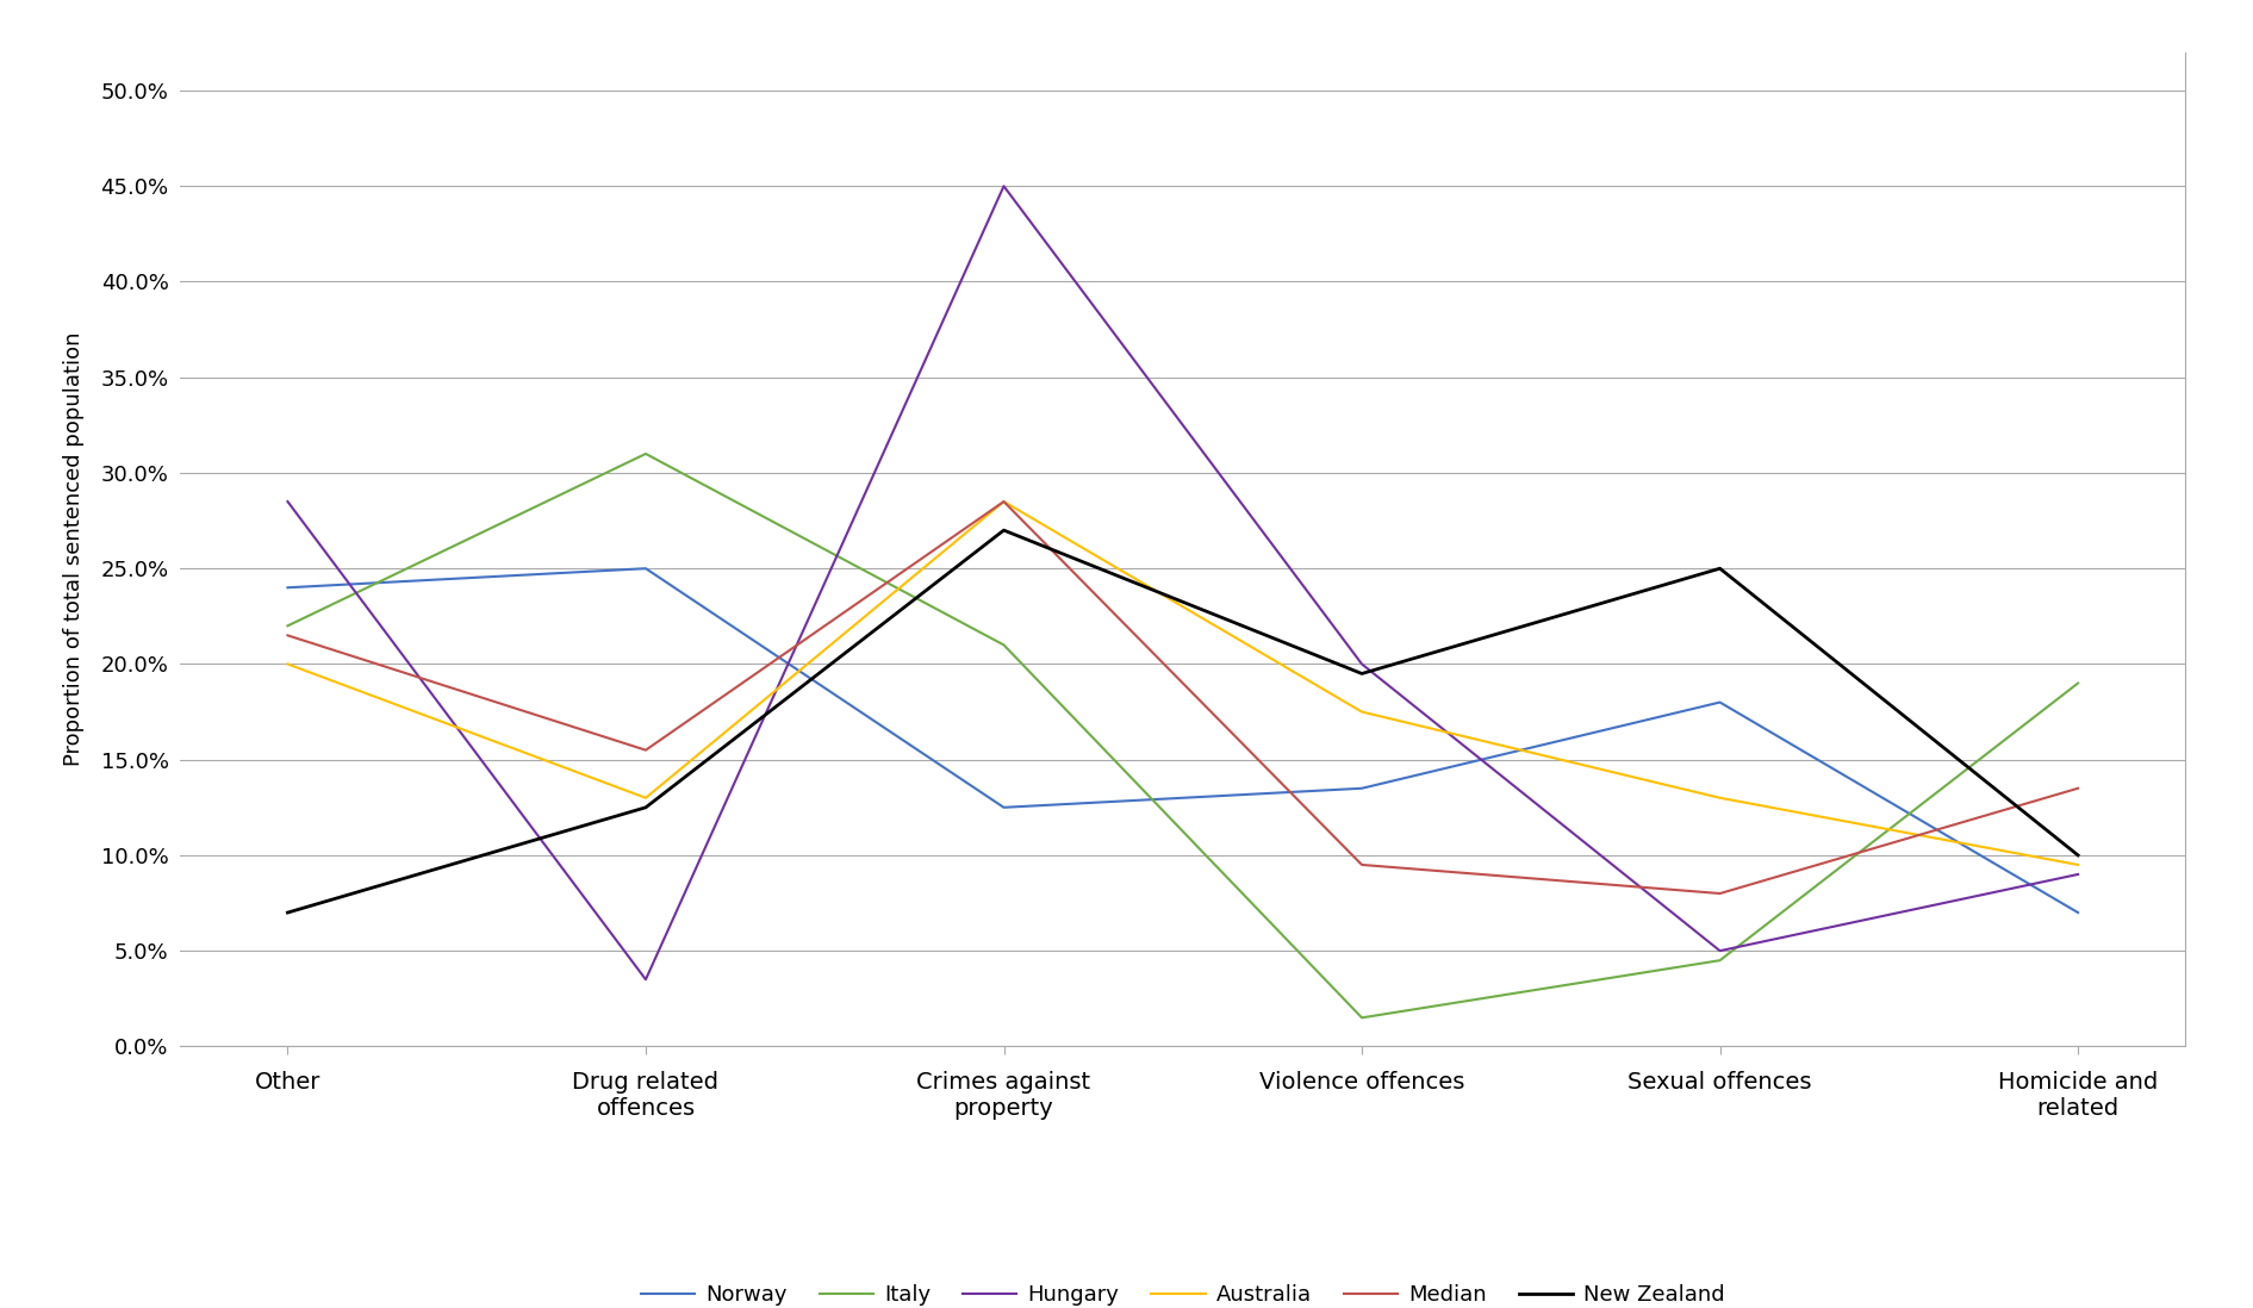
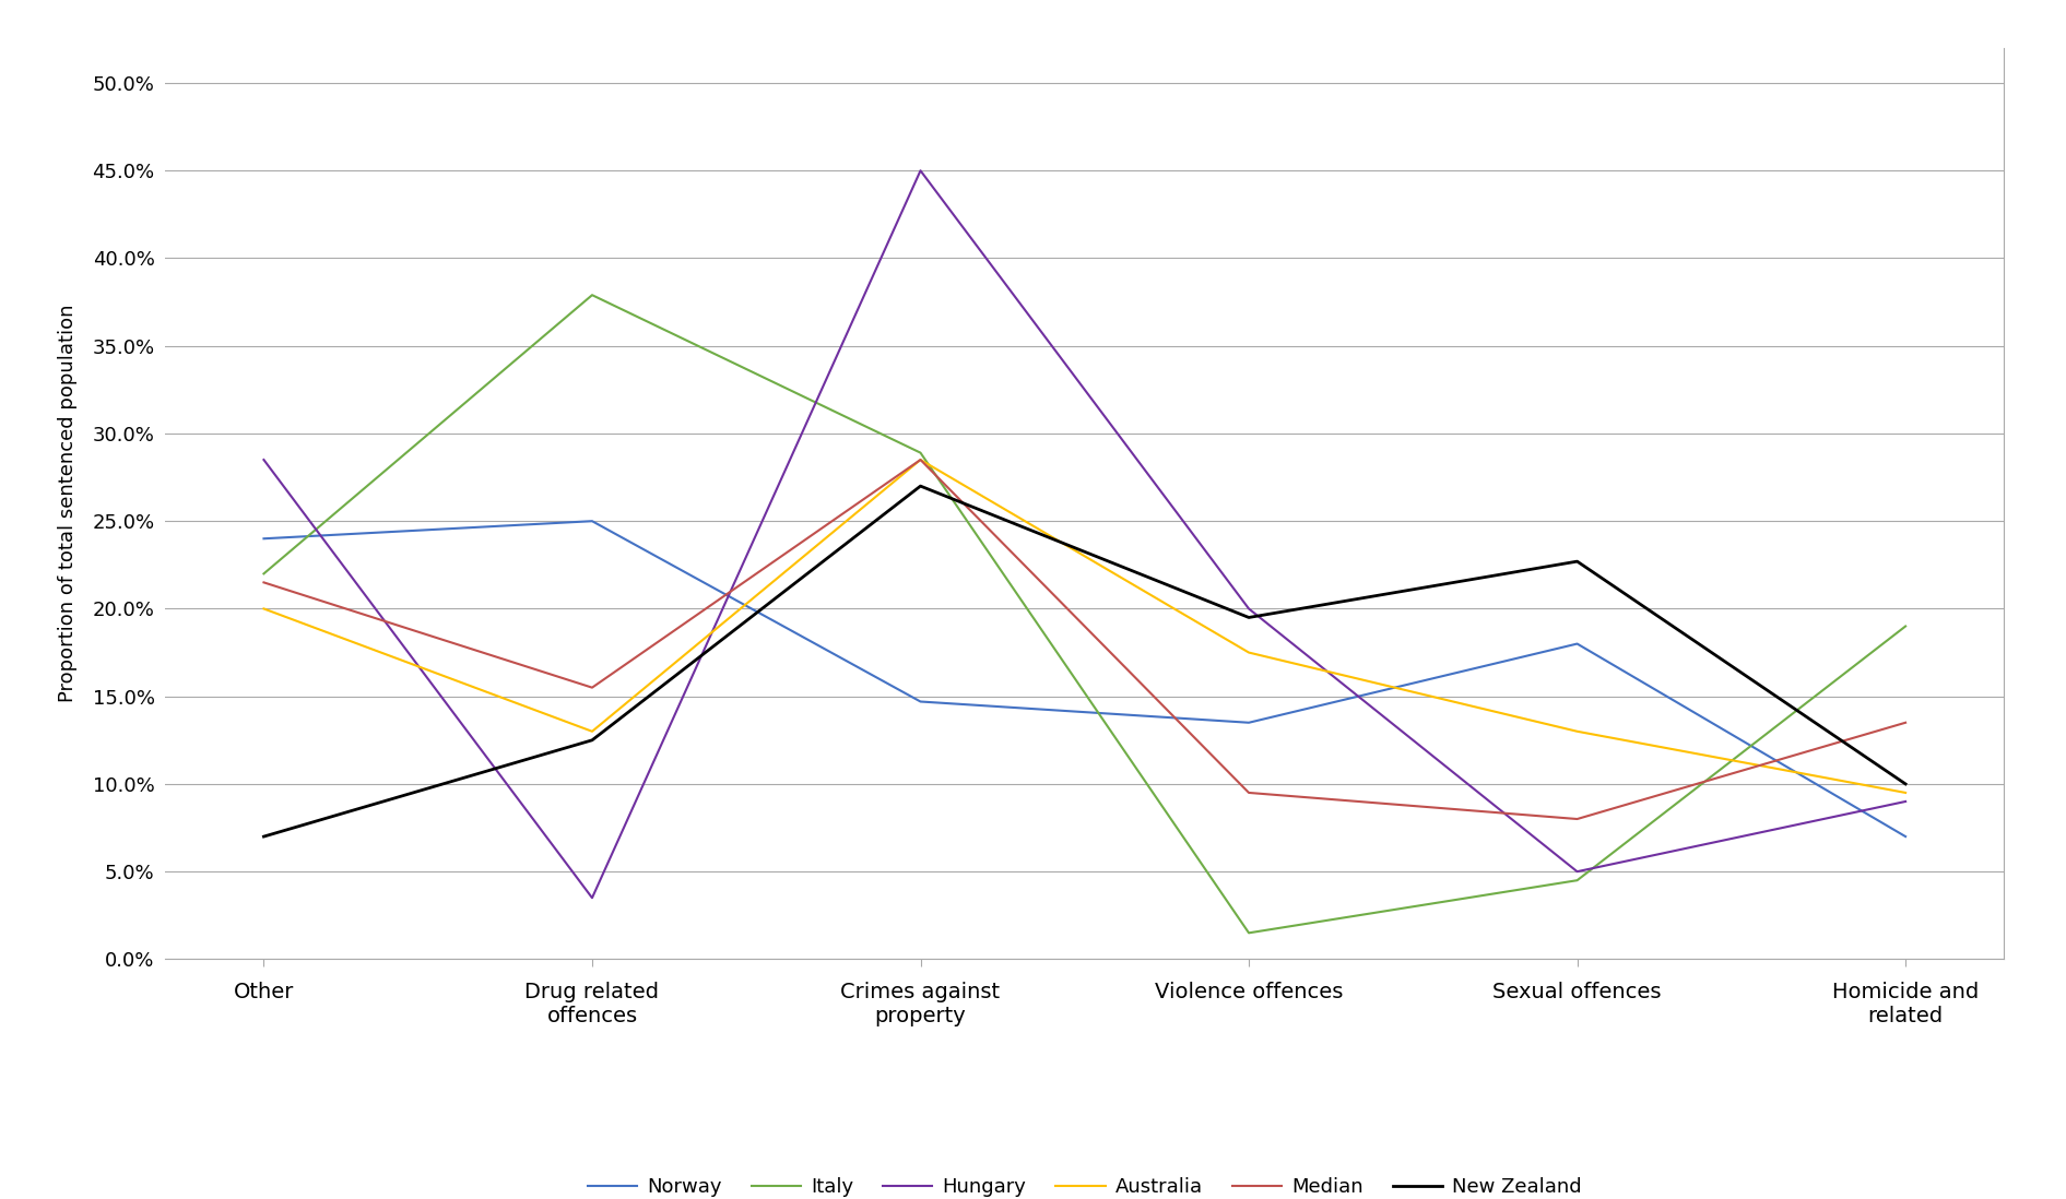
Italy/Drug related offences: 31.0% -> 37.9%
Norway/Crimes against property: 12.5% -> 14.7%
Italy/Crimes against property: 21.0% -> 28.9%
New Zealand/Sexual offences: 25.0% -> 22.7%
